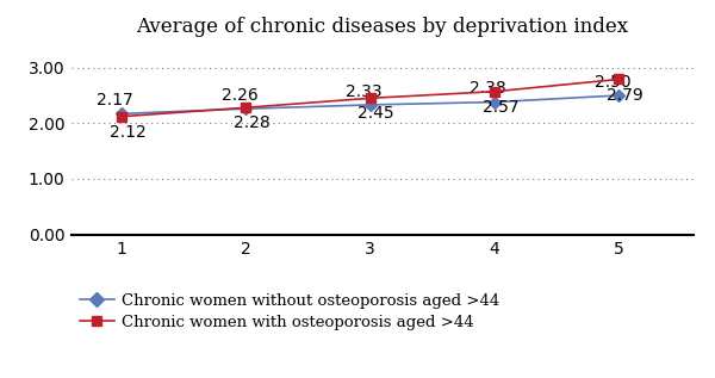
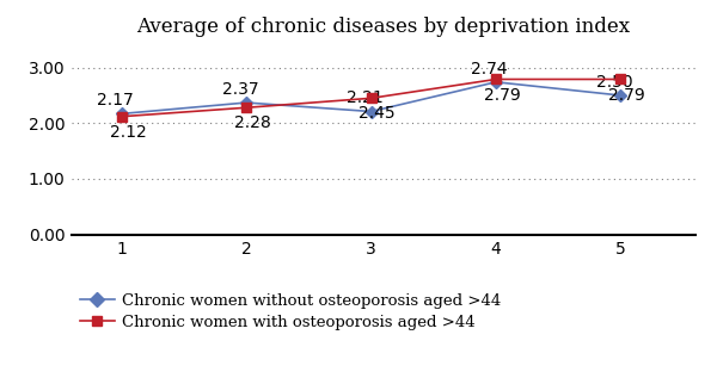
Chronic women without osteoporosis aged >44/2: 2.26 -> 2.37
Chronic women without osteoporosis aged >44/3: 2.33 -> 2.21
Chronic women without osteoporosis aged >44/4: 2.38 -> 2.74
Chronic women with osteoporosis aged >44/4: 2.57 -> 2.79
